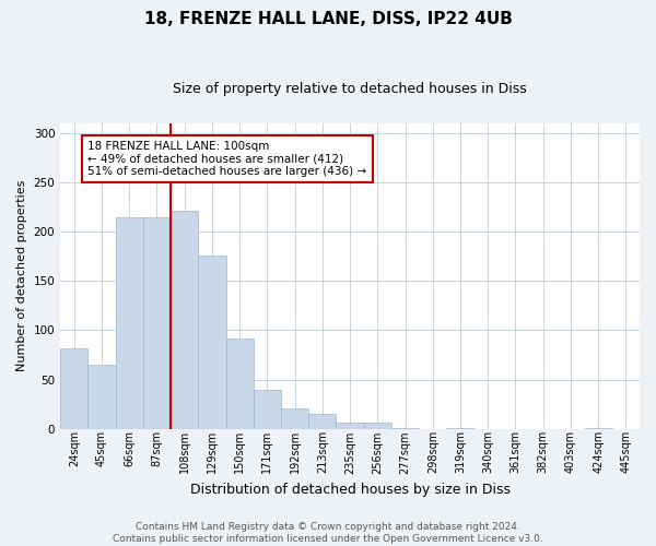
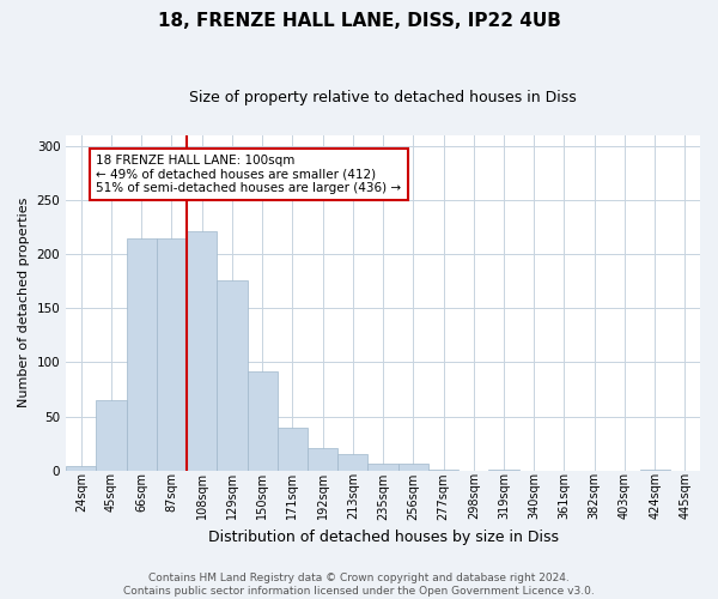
24sqm: 82 -> 4
